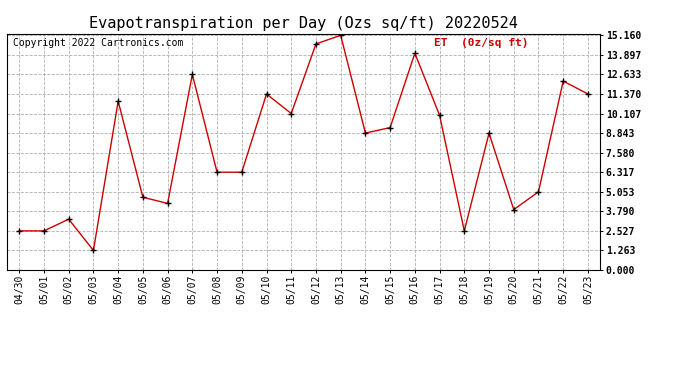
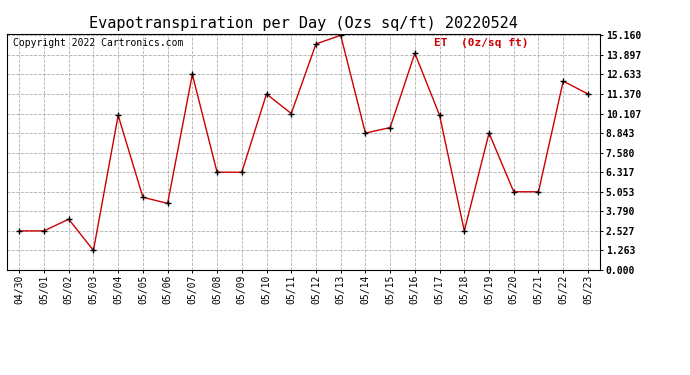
05/04: 10.9 -> 10.0
05/20: 3.9 -> 5.1
